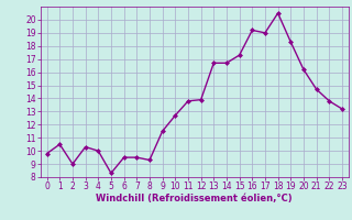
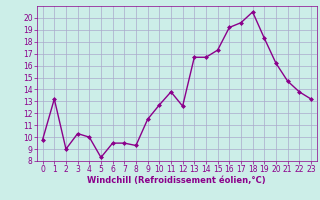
1: 10.5 -> 13.2
12: 13.9 -> 12.6
17: 19.0 -> 19.6
